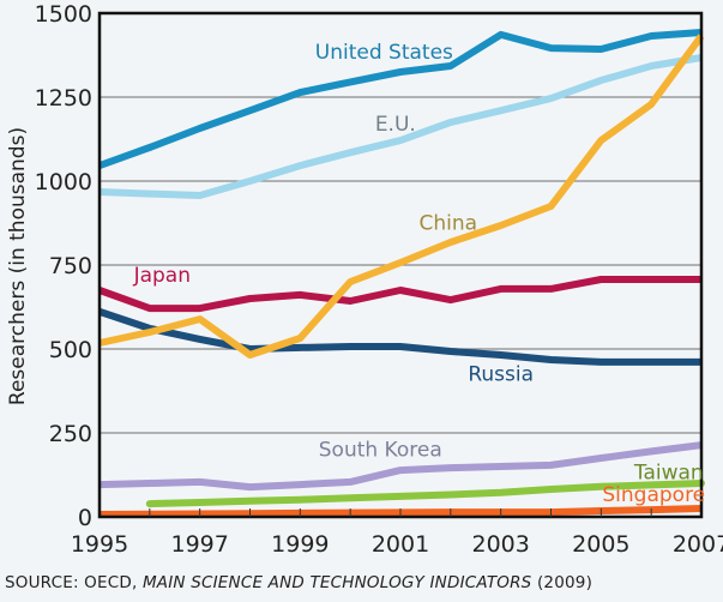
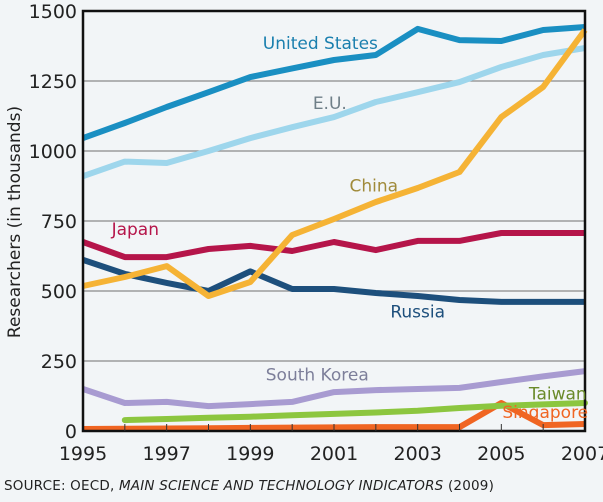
E.U./1995: 970 -> 910
South Korea/1995: 100 -> 150
Russia/1999: 500 -> 570
Singapore/2005: 20 -> 100
